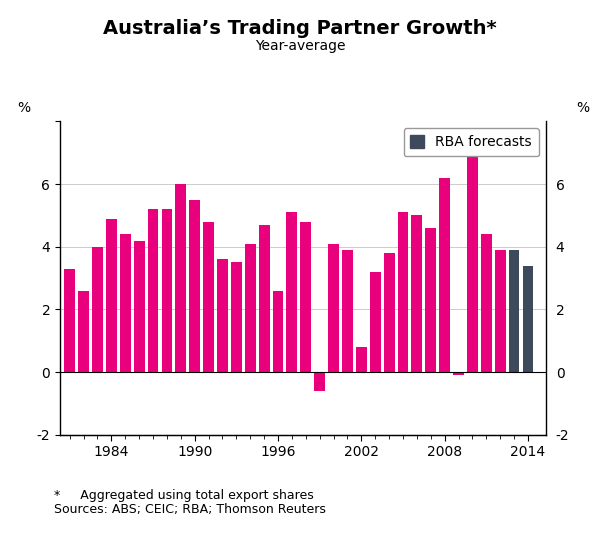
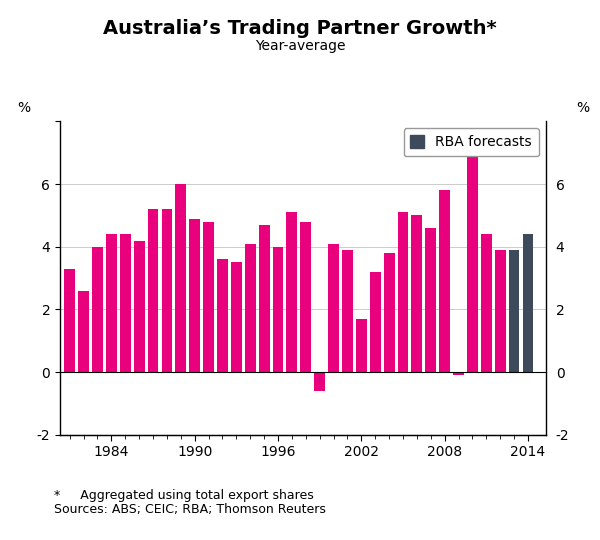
1984: 4.9 -> 4.4
1990: 5.5 -> 4.9
1996: 2.6 -> 4.0
2002: 0.8 -> 1.7
2008: 6.2 -> 5.8
2014: 3.4 -> 4.4
